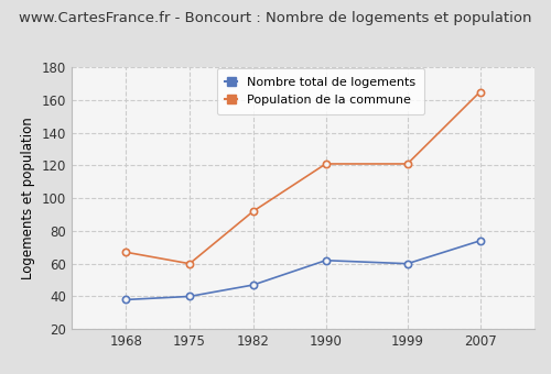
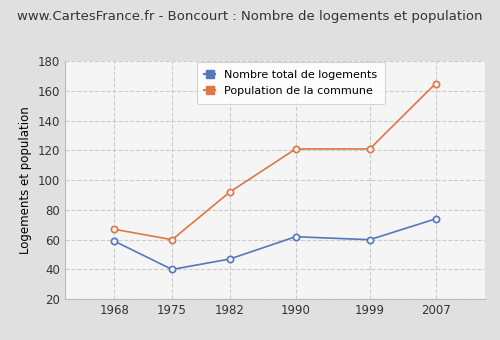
Nombre total de logements/1968: 38 -> 59
